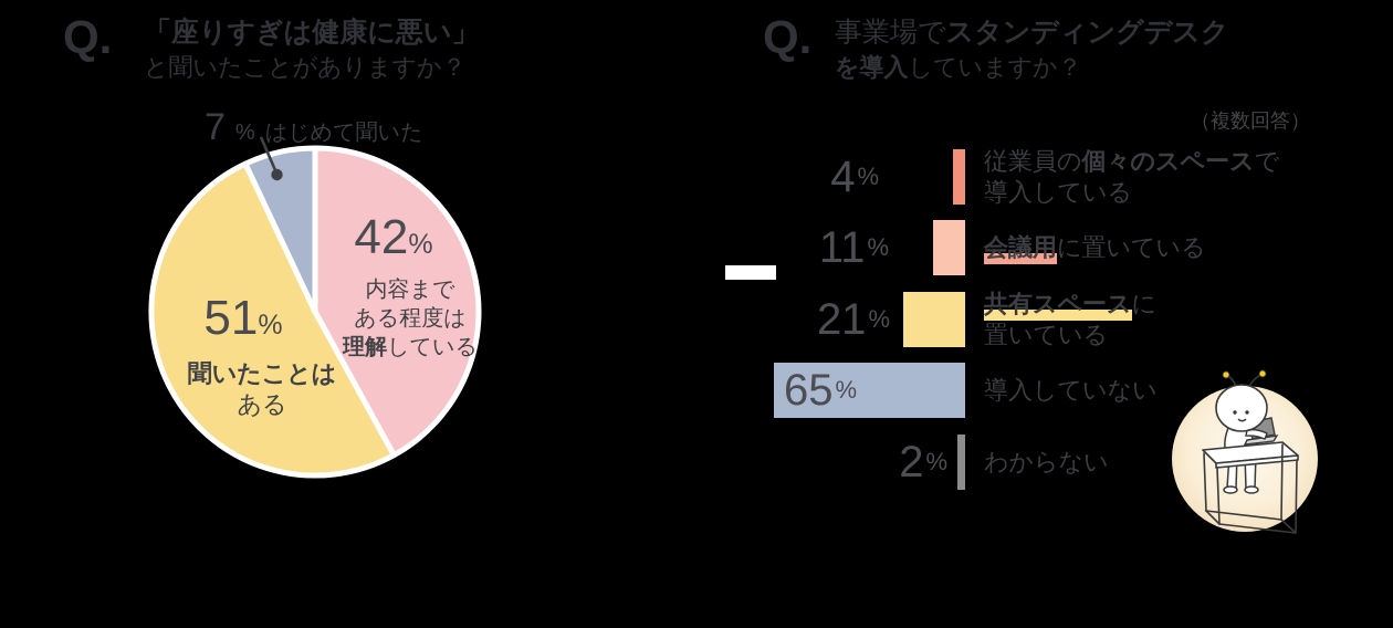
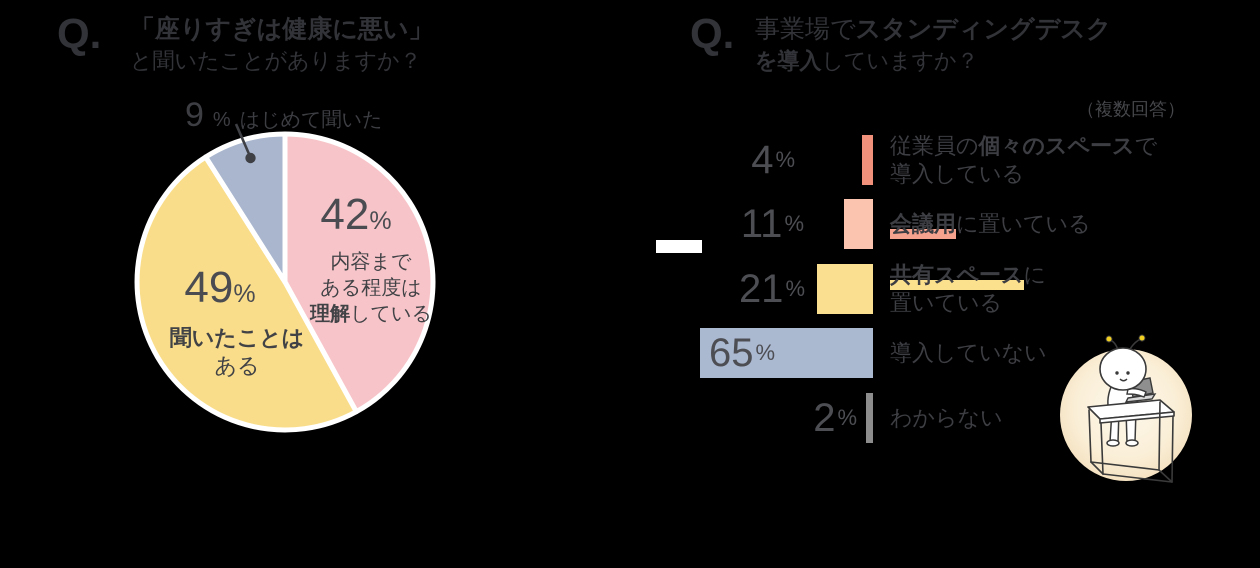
「座りすぎは健康に悪い」と聞いたことがありますか？/聞いたことはある: 51 -> 49
「座りすぎは健康に悪い」と聞いたことがありますか？/はじめて聞いた: 7 -> 9
